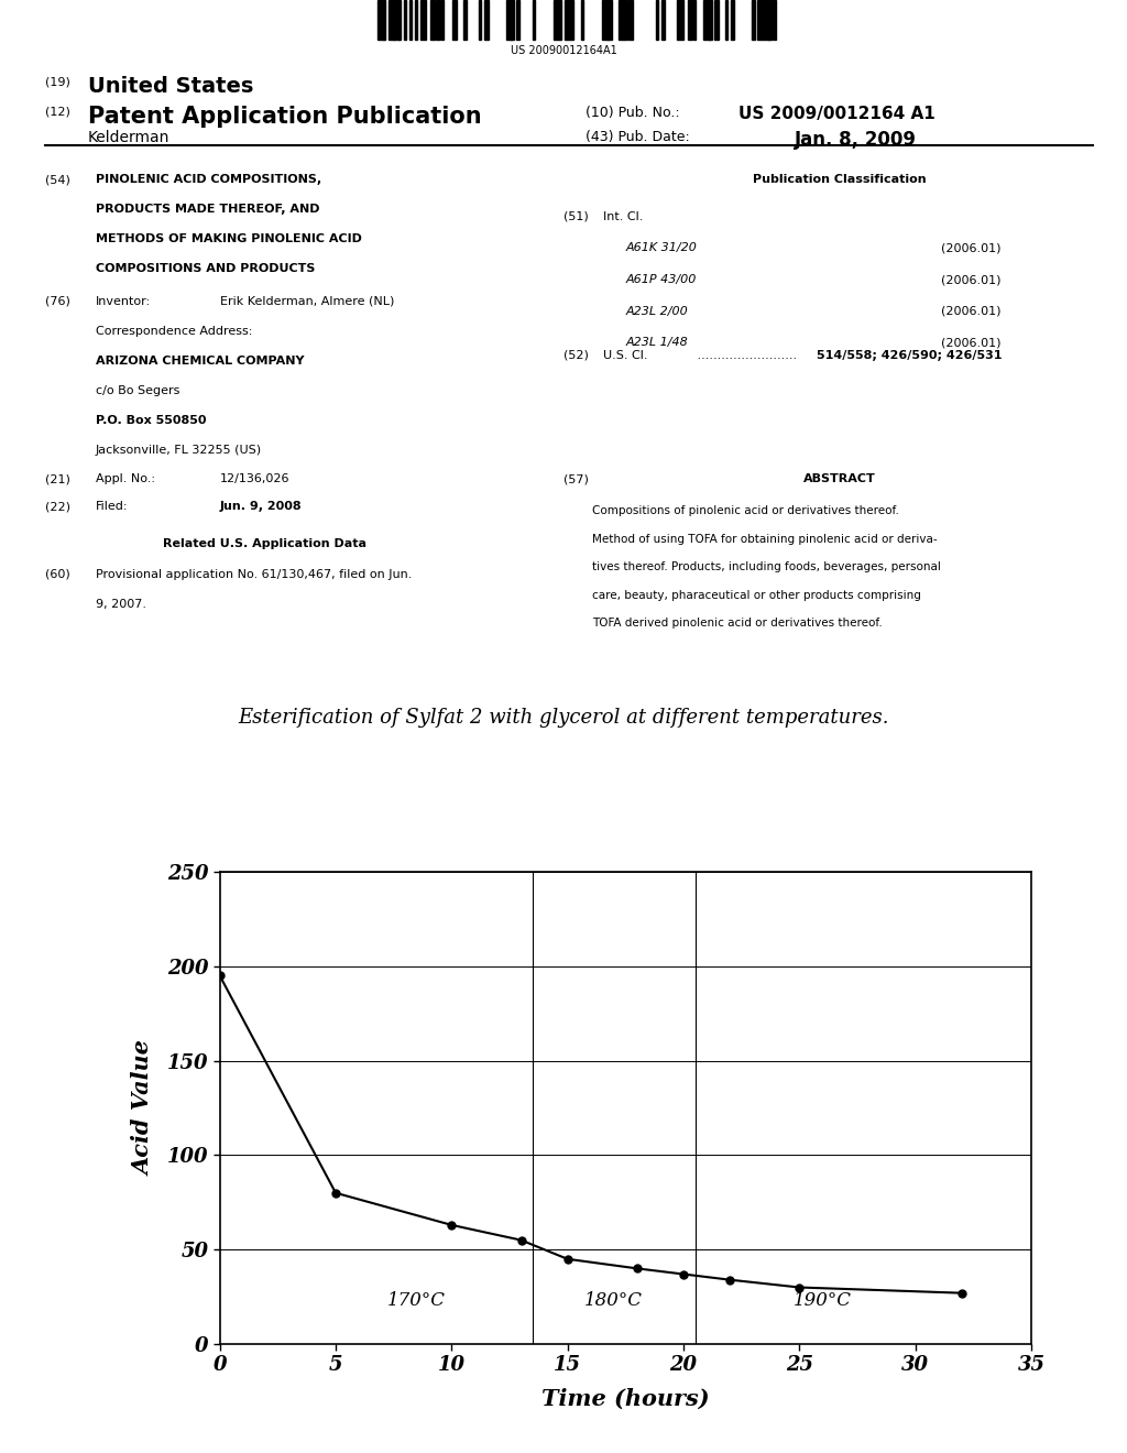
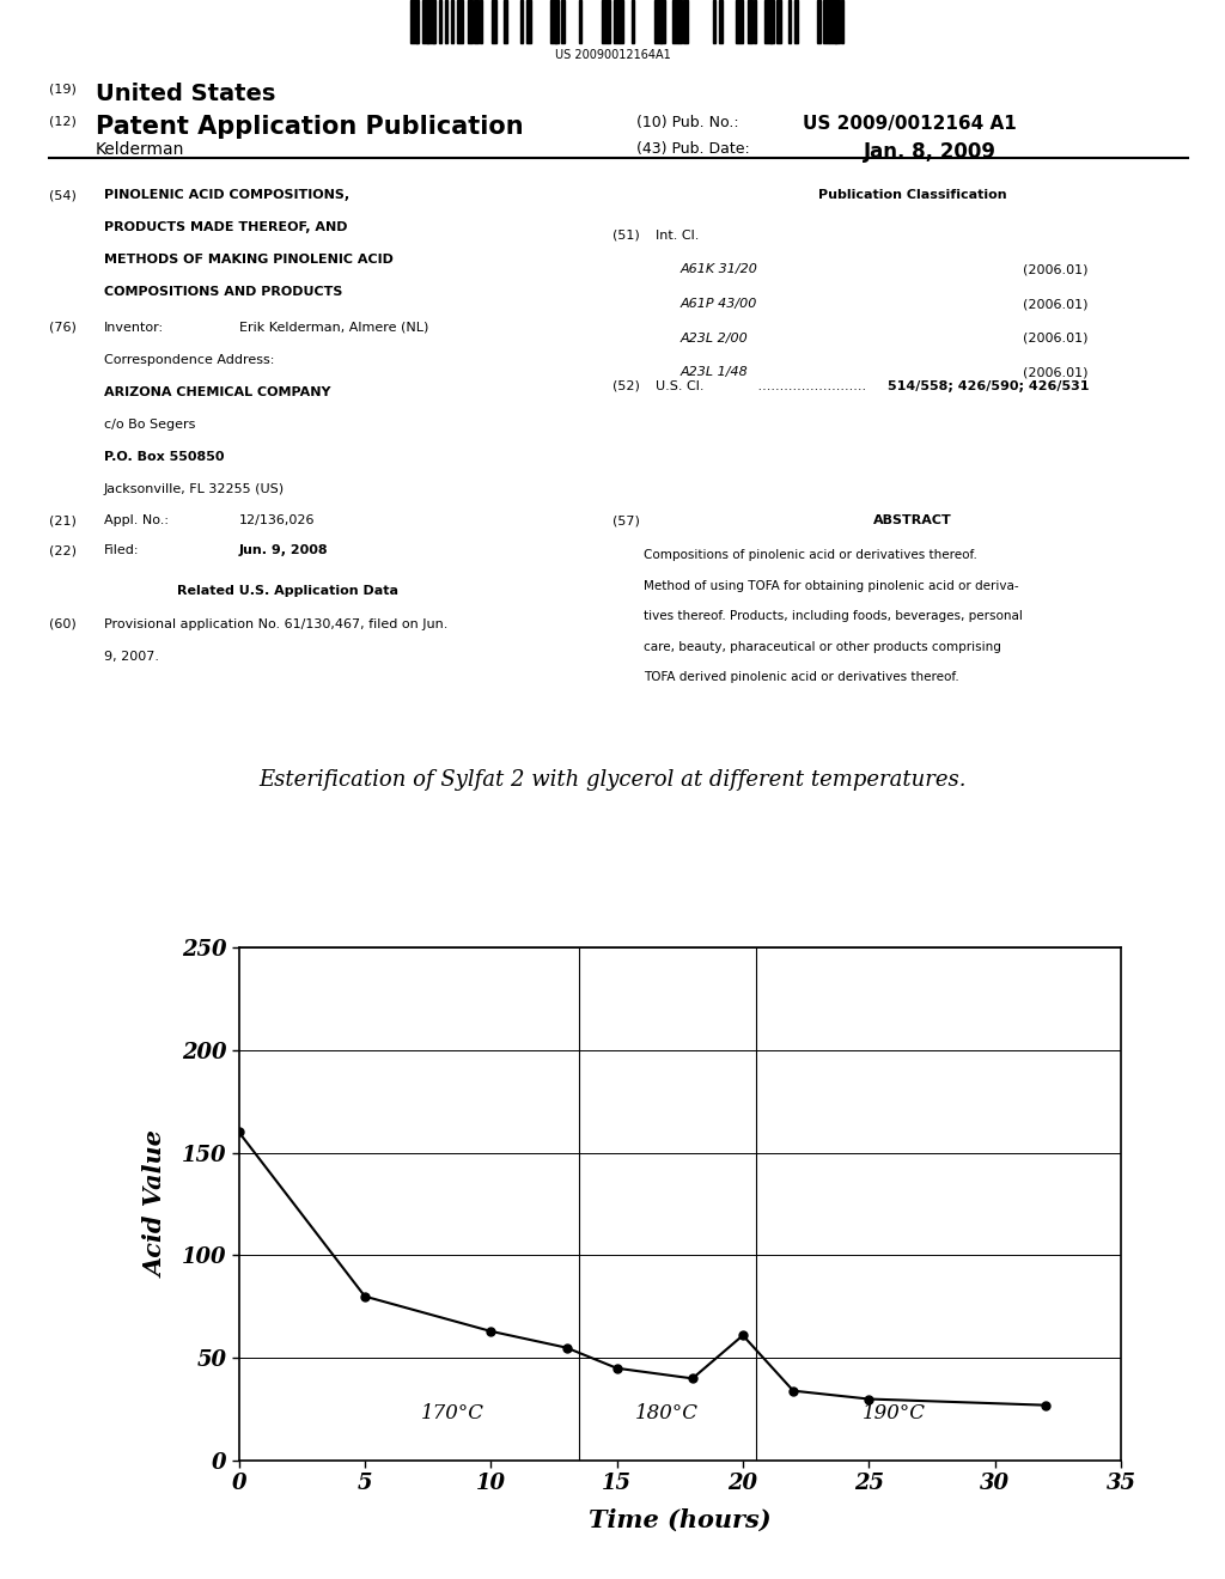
0: 195 -> 160
20: 37 -> 61
